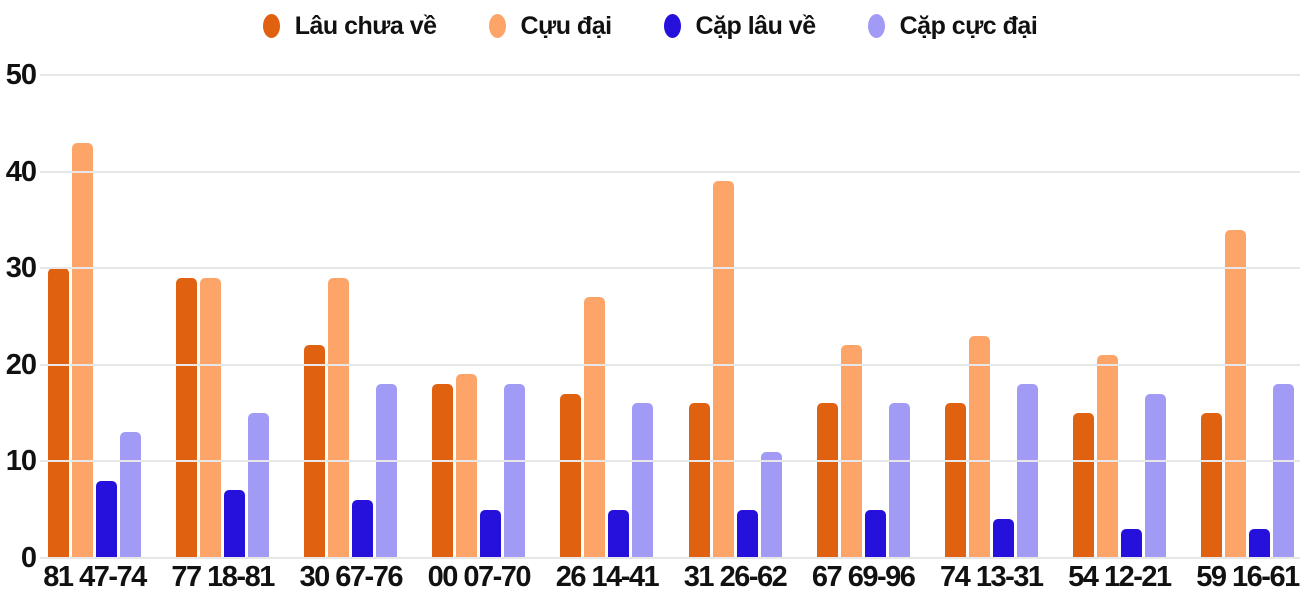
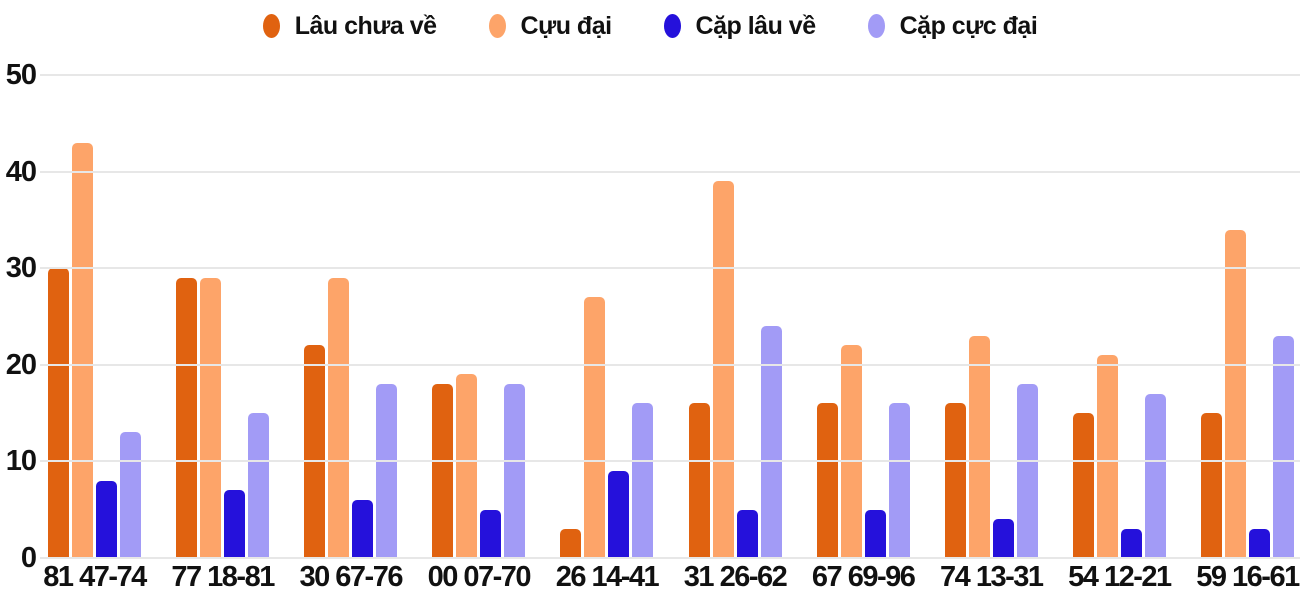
Lâu chưa về/26 14-41: 17 -> 3
Cặp lâu về/26 14-41: 5 -> 9
Cặp cực đại/31 26-62: 11 -> 24
Cặp cực đại/59 16-61: 18 -> 23
